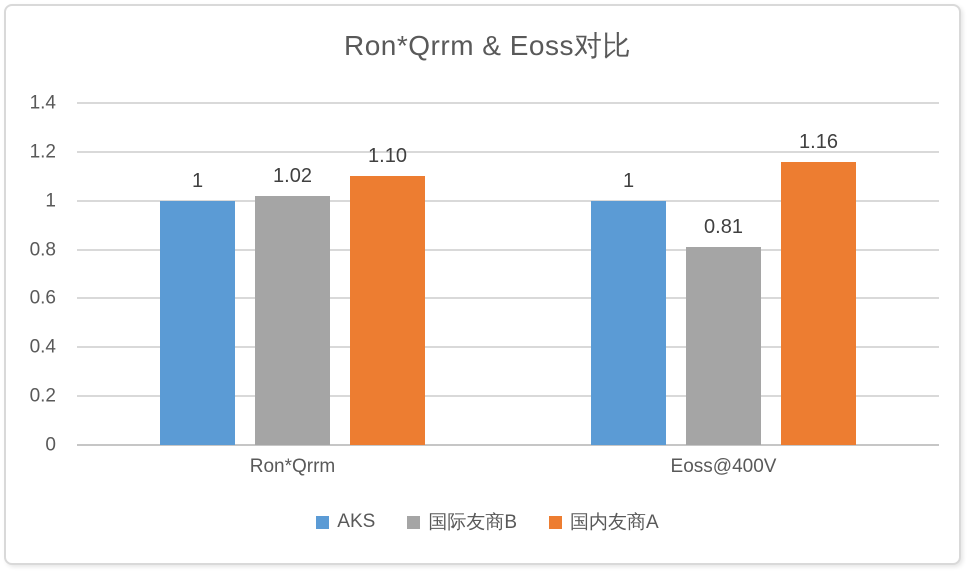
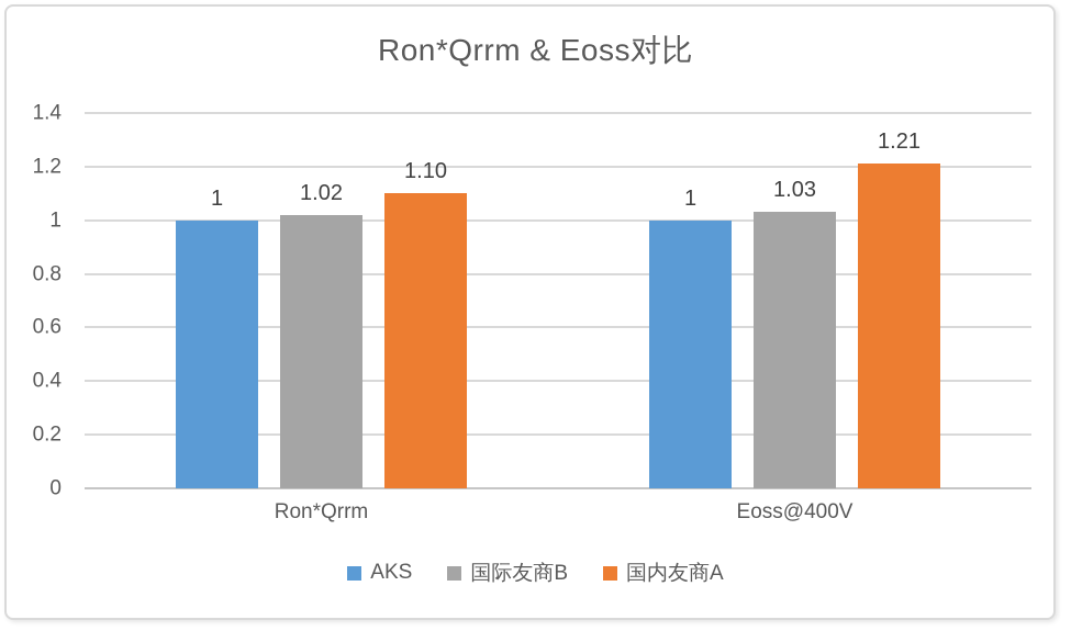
国际友商B/Eoss@400V: 0.81 -> 1.03
国内友商A/Eoss@400V: 1.16 -> 1.21
